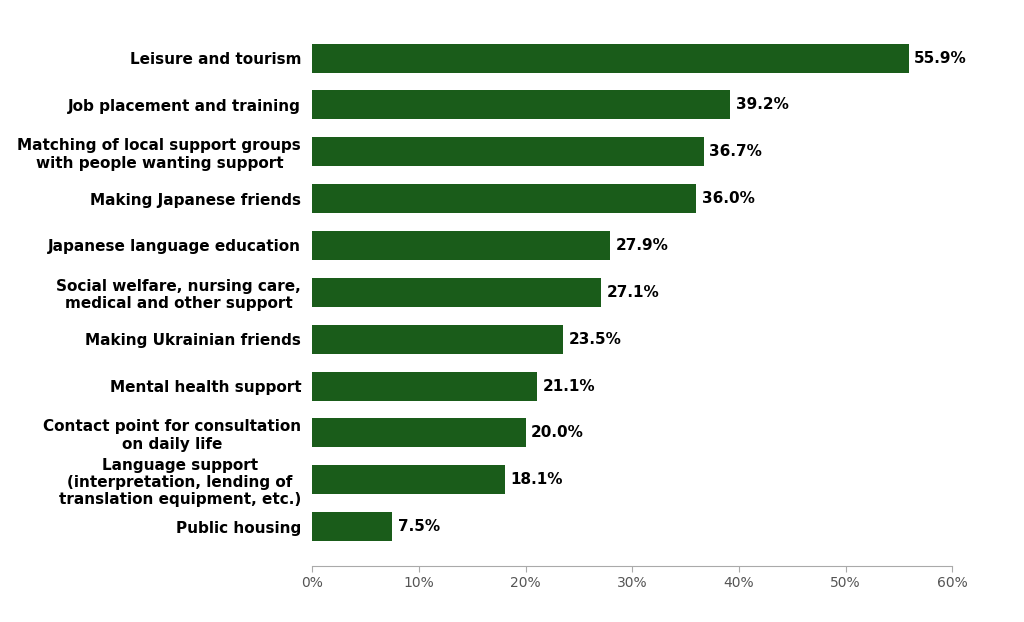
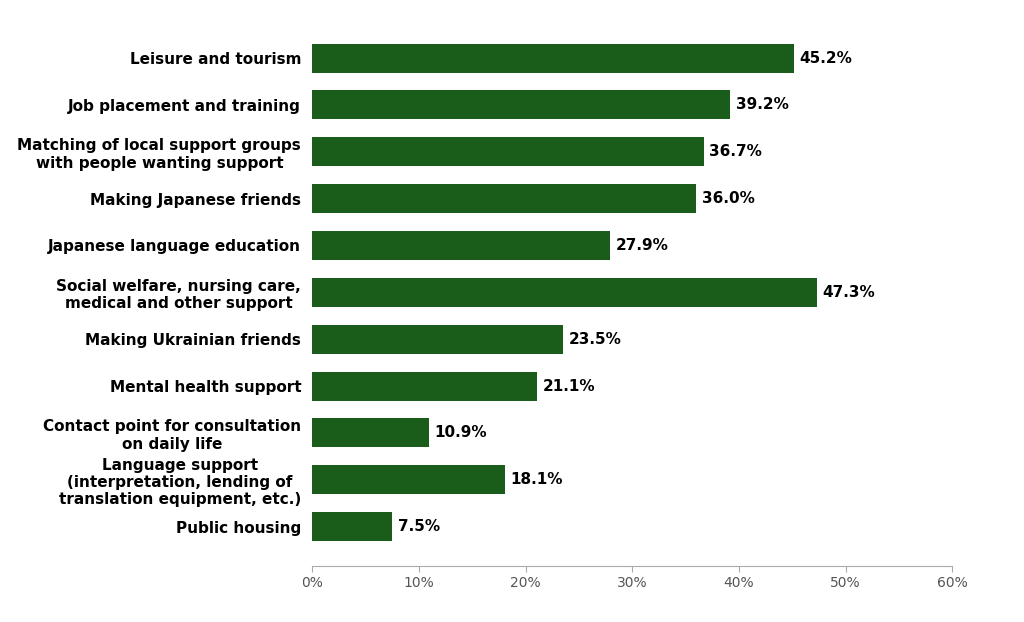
Leisure and tourism: 55.9% -> 45.2%
Social welfare, nursing care, medical and other support: 27.1% -> 47.3%
Contact point for consultation on daily life: 20.0% -> 10.9%
